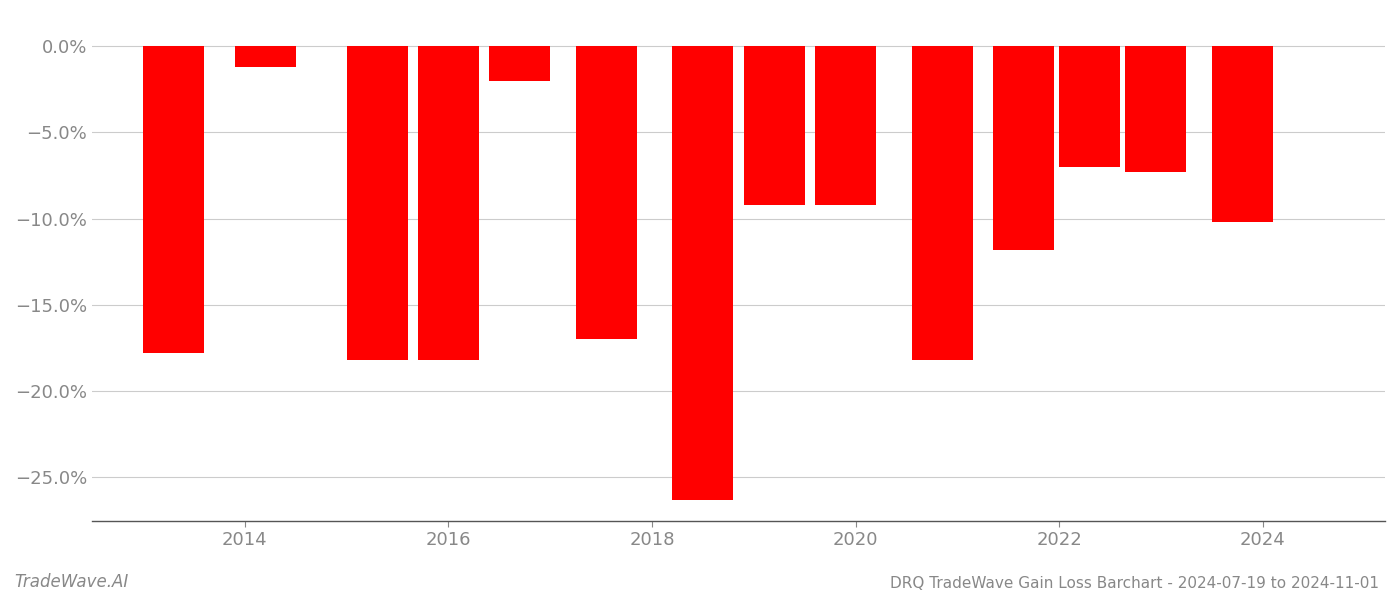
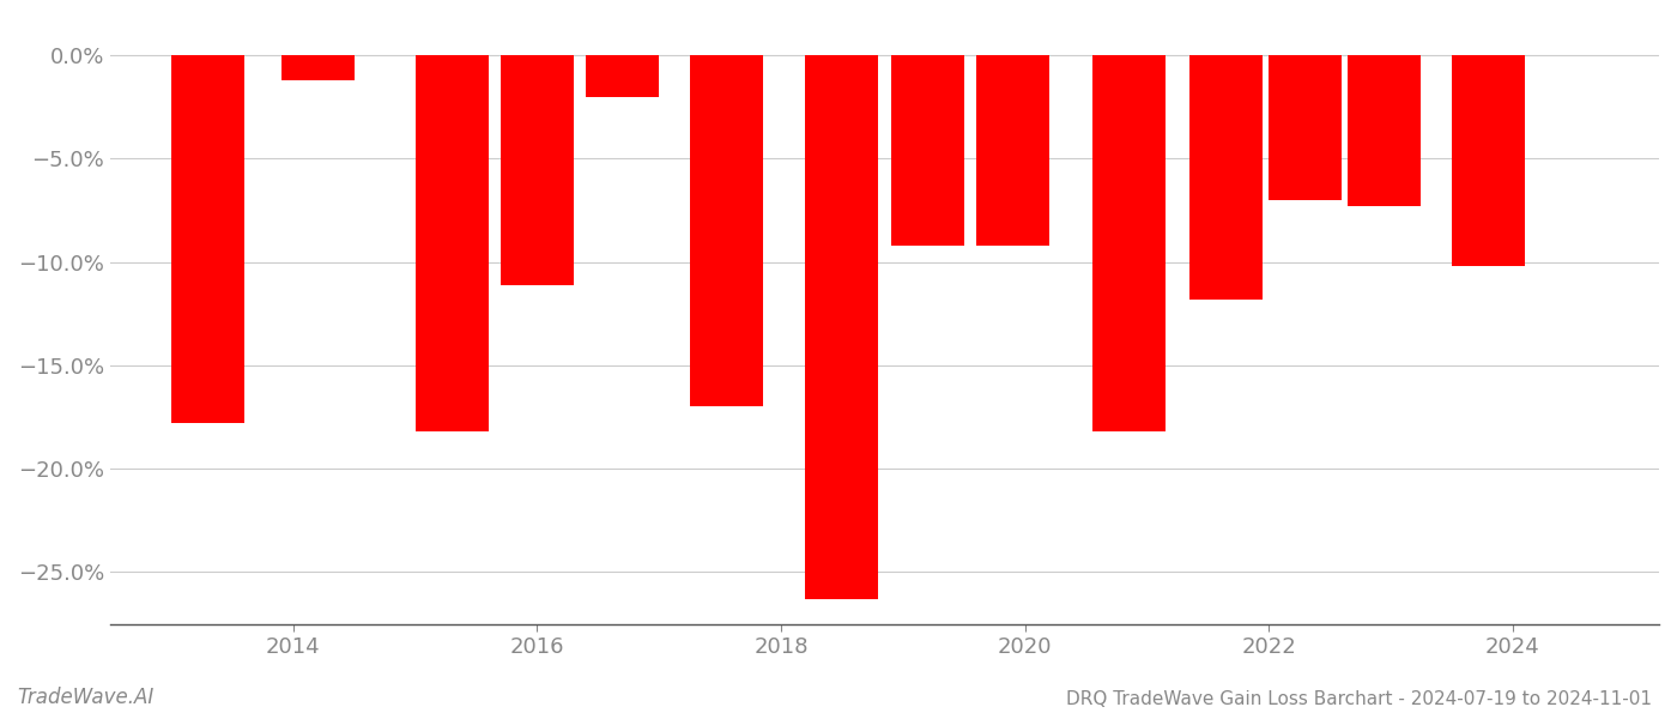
2016: -18.2% -> -11.1%
